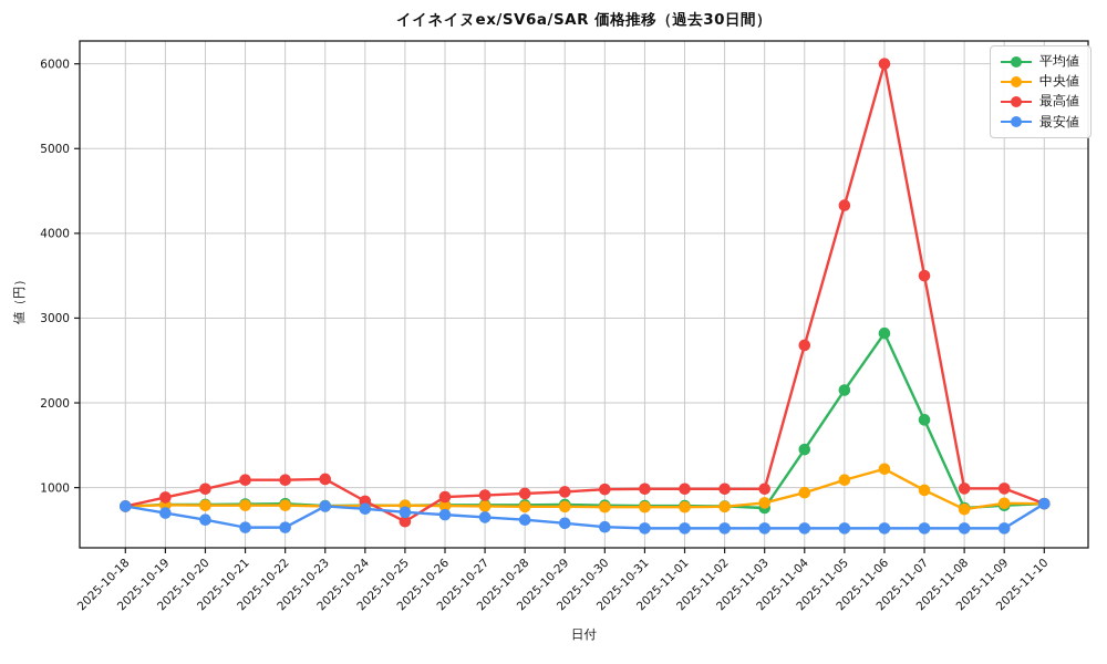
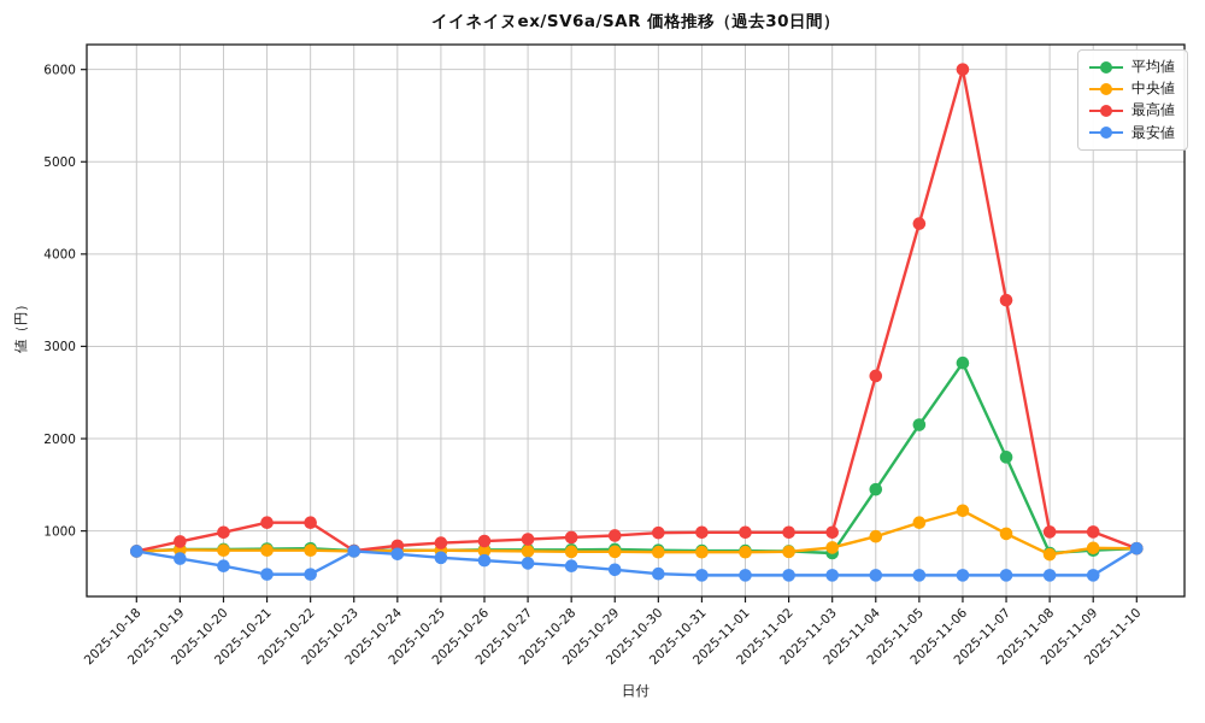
最高値/2025-10-23: 1100 -> 800
最高値/2025-10-25: 600 -> 900
